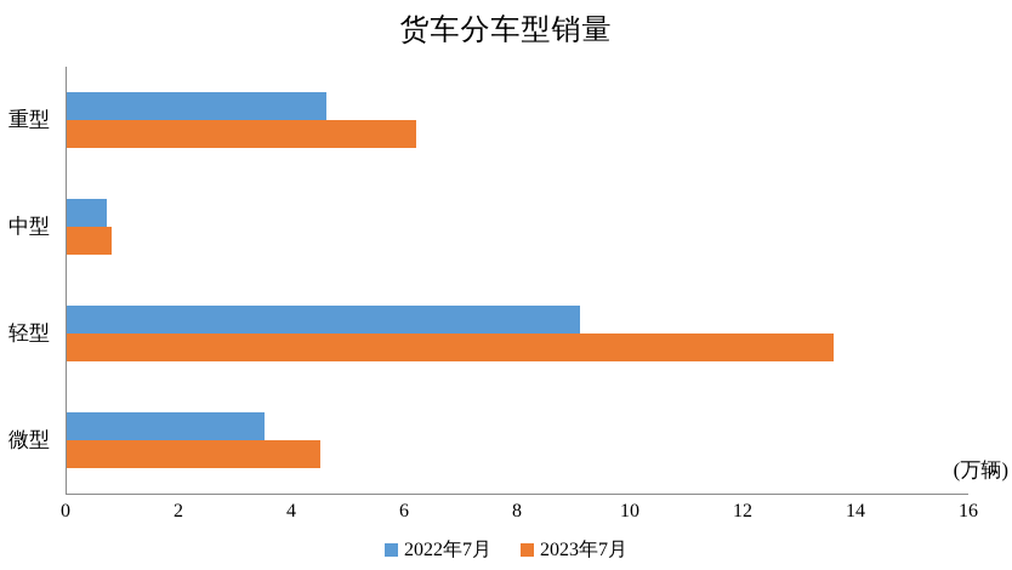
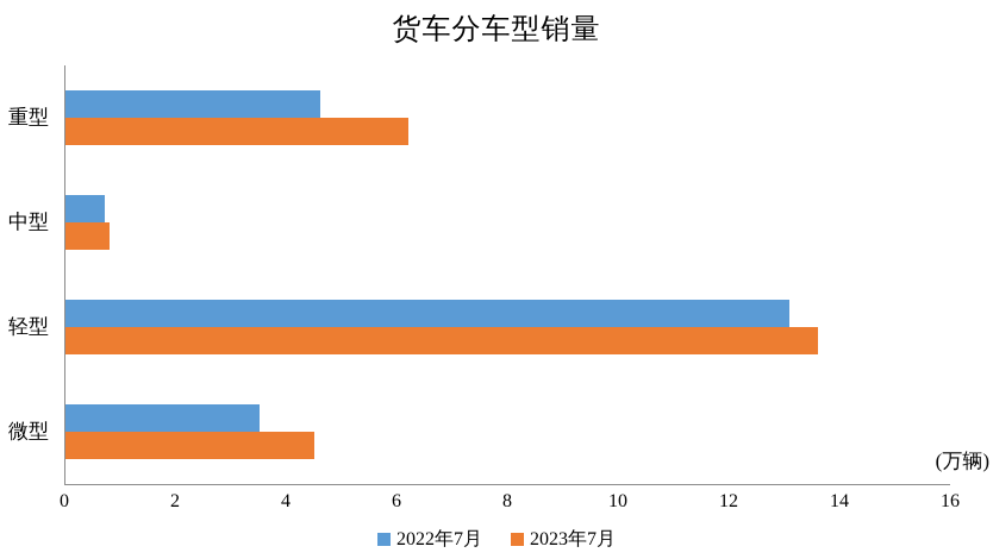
2022年7月/轻型: 9.1 -> 13.1
